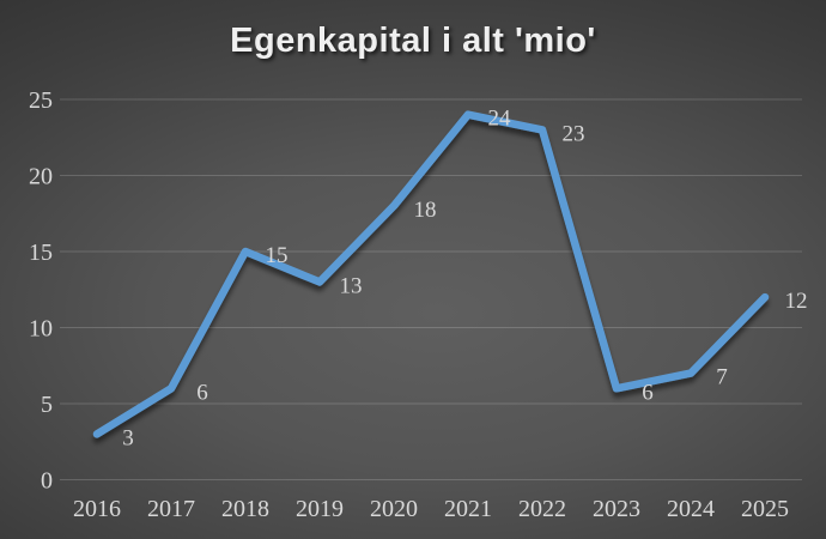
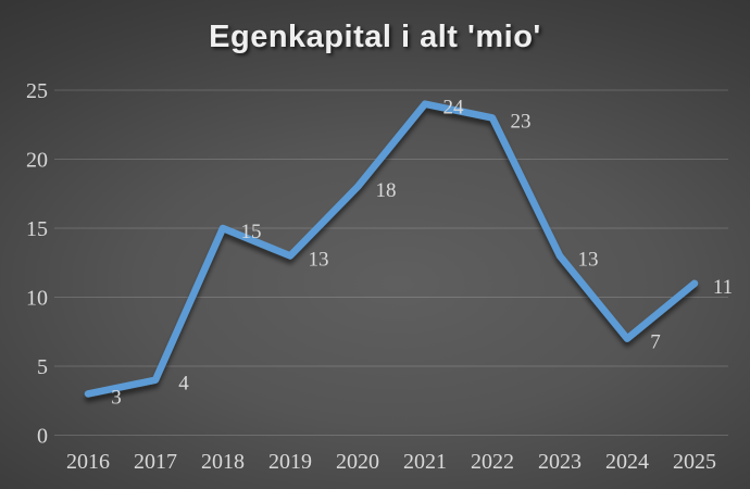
2017: 6 -> 4
2023: 6 -> 13
2025: 12 -> 11
